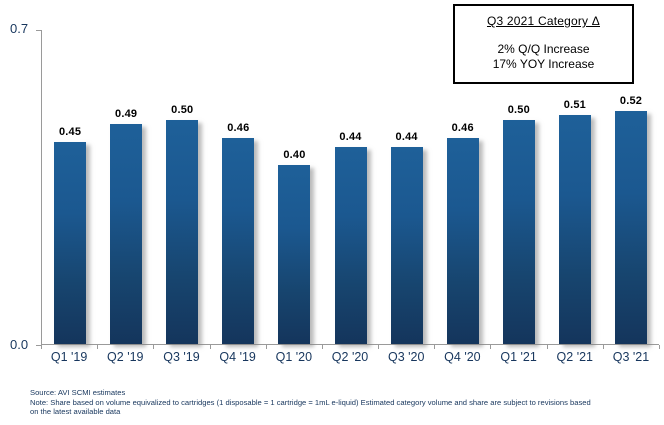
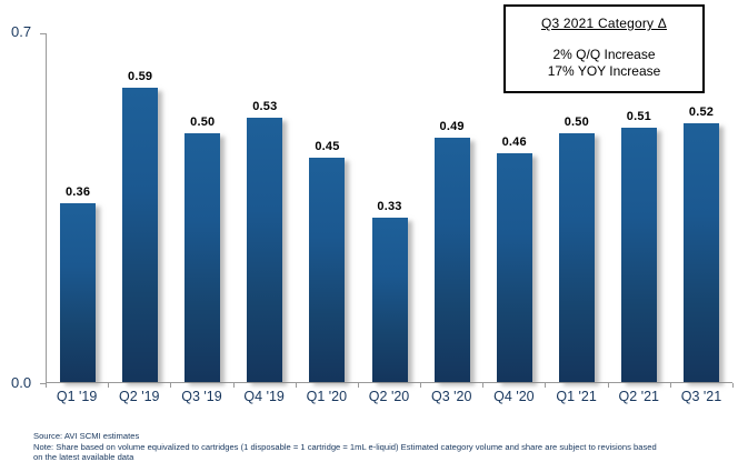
Q1 '19: 0.45 -> 0.36
Q2 '19: 0.49 -> 0.59
Q4 '19: 0.46 -> 0.53
Q1 '20: 0.40 -> 0.45
Q2 '20: 0.44 -> 0.33
Q3 '20: 0.44 -> 0.49
